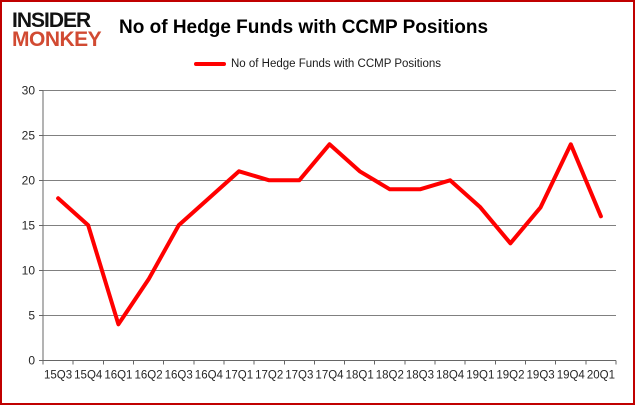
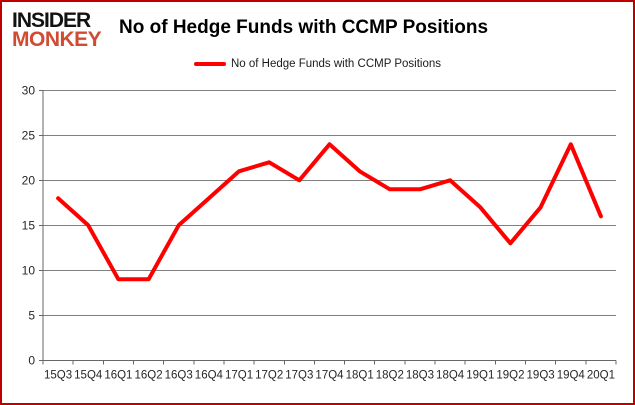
16Q1: 4 -> 9
17Q2: 20 -> 22
